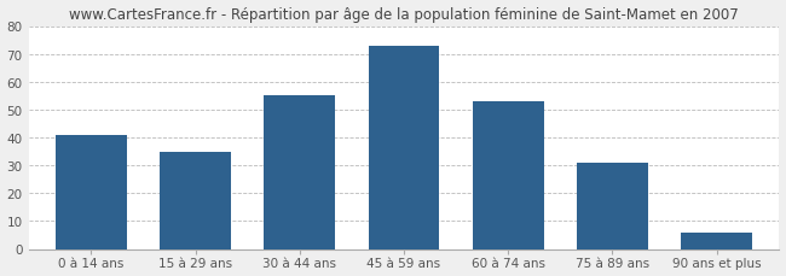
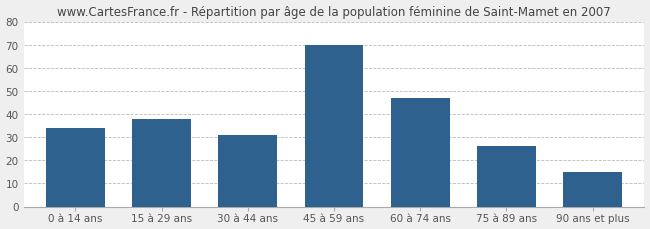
0 à 14 ans: 41 -> 34
15 à 29 ans: 35 -> 38
30 à 44 ans: 55 -> 31
45 à 59 ans: 73 -> 70
60 à 74 ans: 53 -> 47
75 à 89 ans: 31 -> 26
90 ans et plus: 6 -> 15
